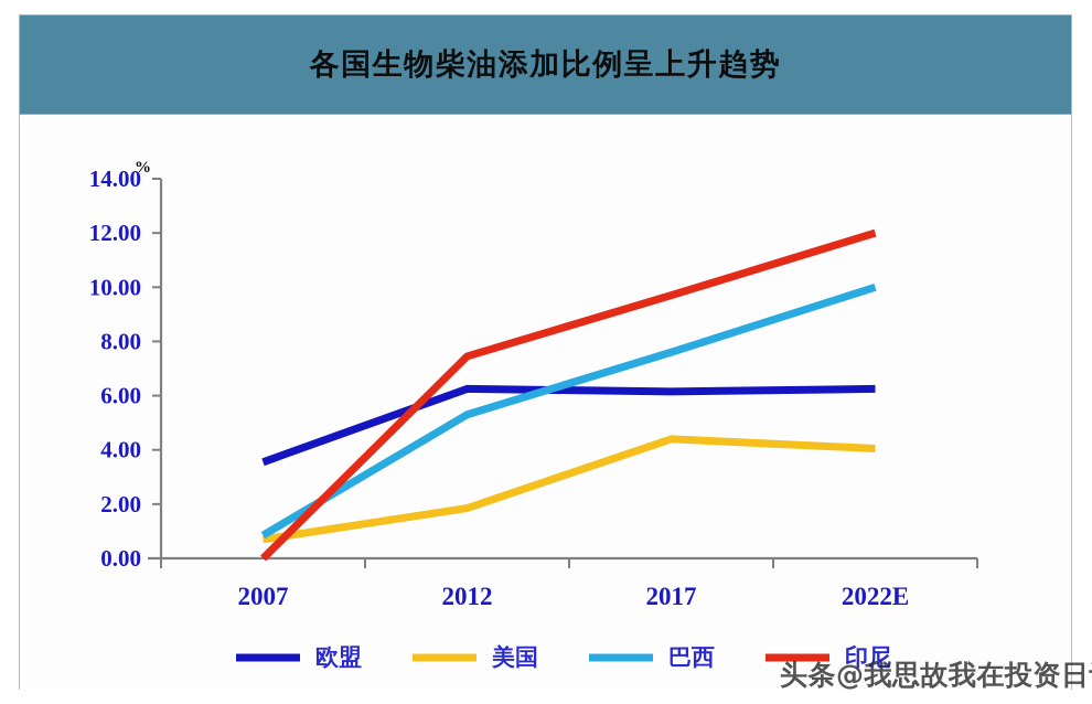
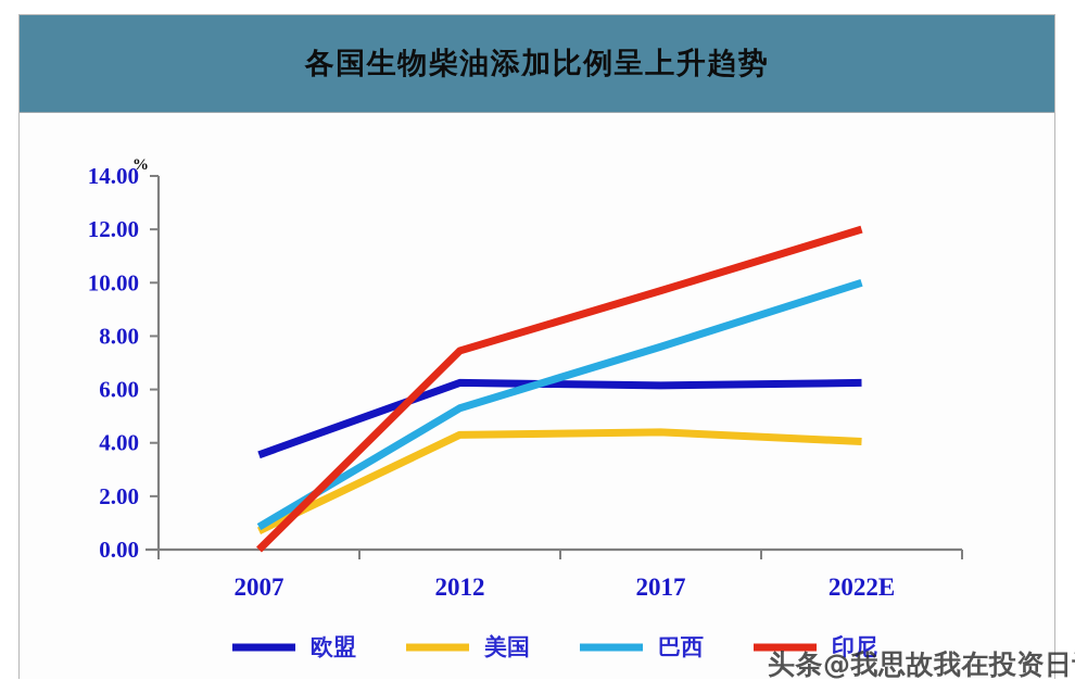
美国/2012: 1.9 -> 4.3
